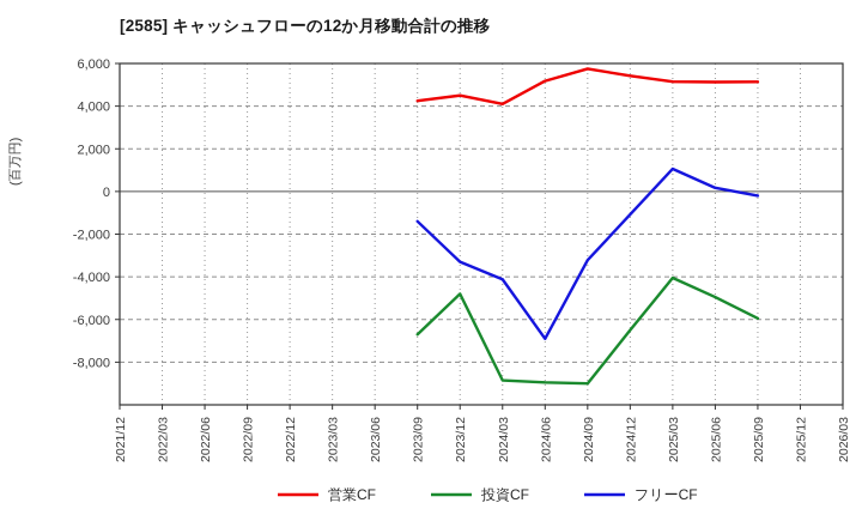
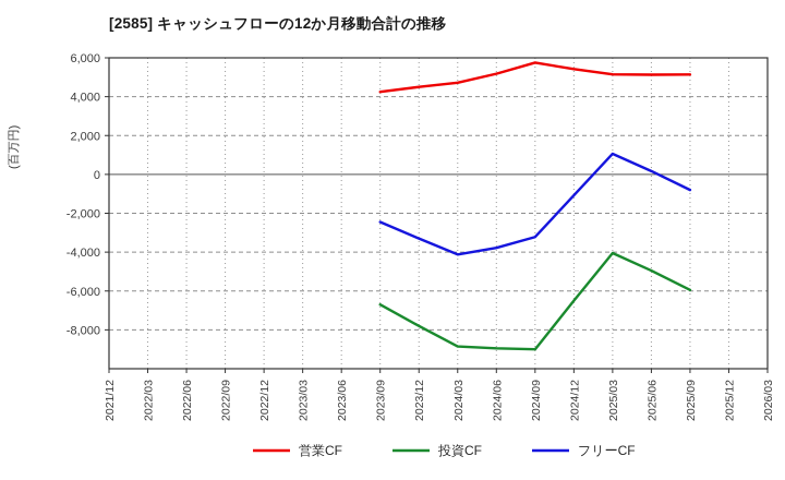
フリーCF/2023/09: -1400 -> -2400
投資CF/2023/12: -4800 -> -7800
営業CF/2024/03: 4100 -> 4700
フリーCF/2024/06: -6900 -> -3800
フリーCF/2025/09: -200 -> -800
